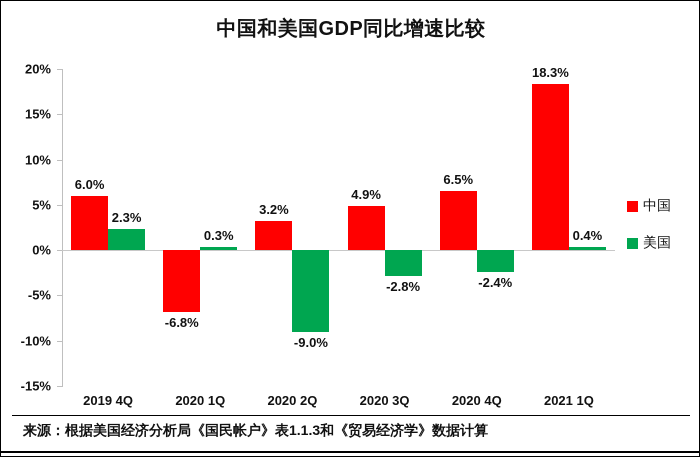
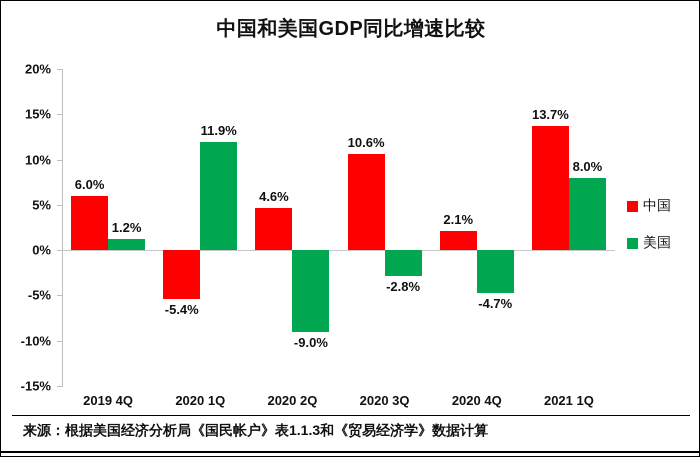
美国/2019 4Q: 2.3% -> 1.2%
中国/2020 1Q: -6.8% -> -5.4%
美国/2020 1Q: 0.3% -> 11.9%
中国/2020 2Q: 3.2% -> 4.6%
中国/2020 3Q: 4.9% -> 10.6%
中国/2020 4Q: 6.5% -> 2.1%
美国/2020 4Q: -2.4% -> -4.7%
中国/2021 1Q: 18.3% -> 13.7%
美国/2021 1Q: 0.4% -> 8.0%
